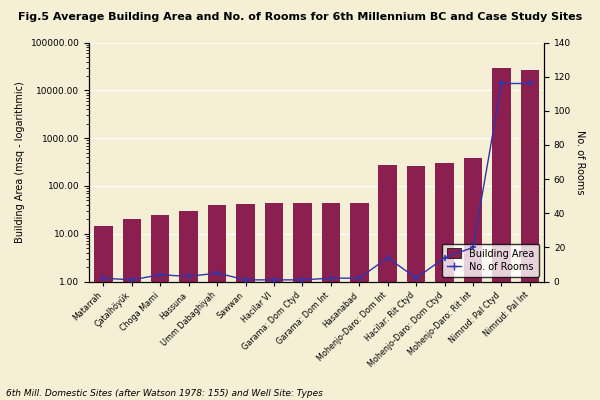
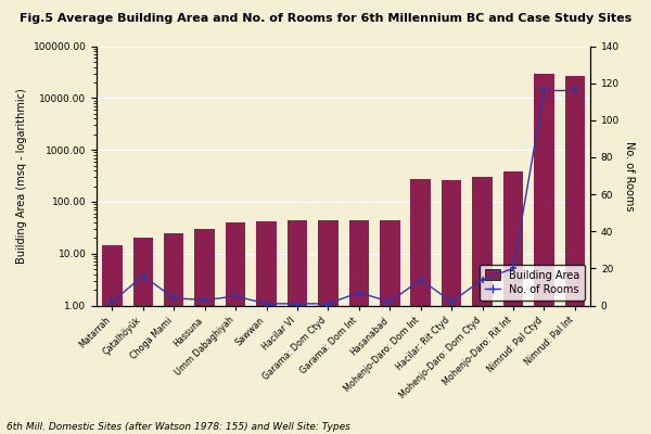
No. of Rooms/Çatalhöyük: 1 -> 16
No. of Rooms/Garama: Dom Int: 2 -> 7
